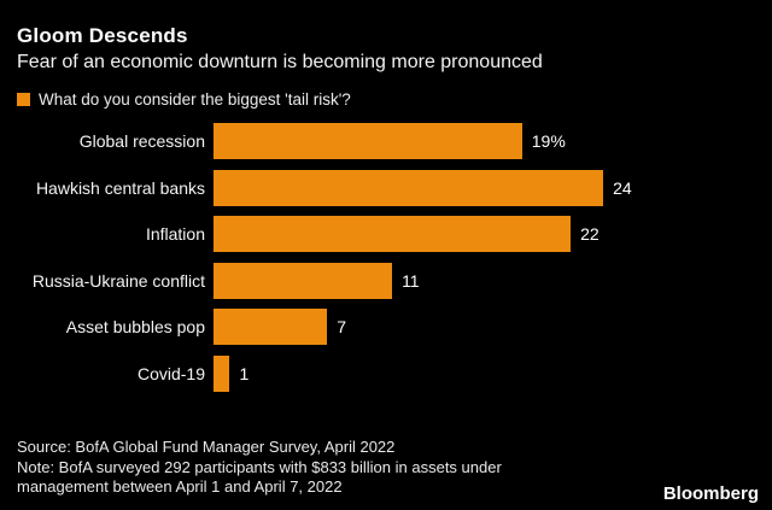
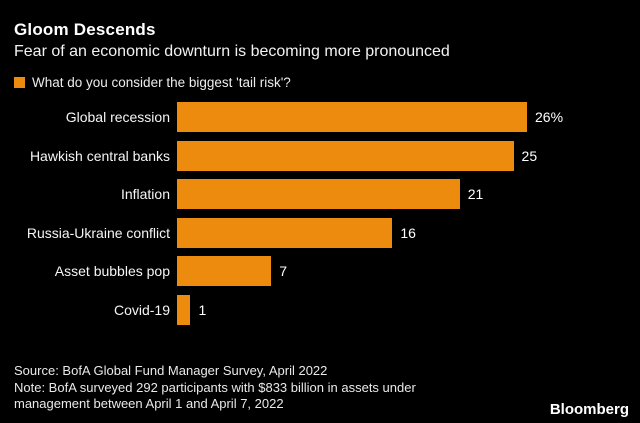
Global recession: 19% -> 26%
Hawkish central banks: 24 -> 25
Inflation: 22 -> 21
Russia-Ukraine conflict: 11 -> 16
